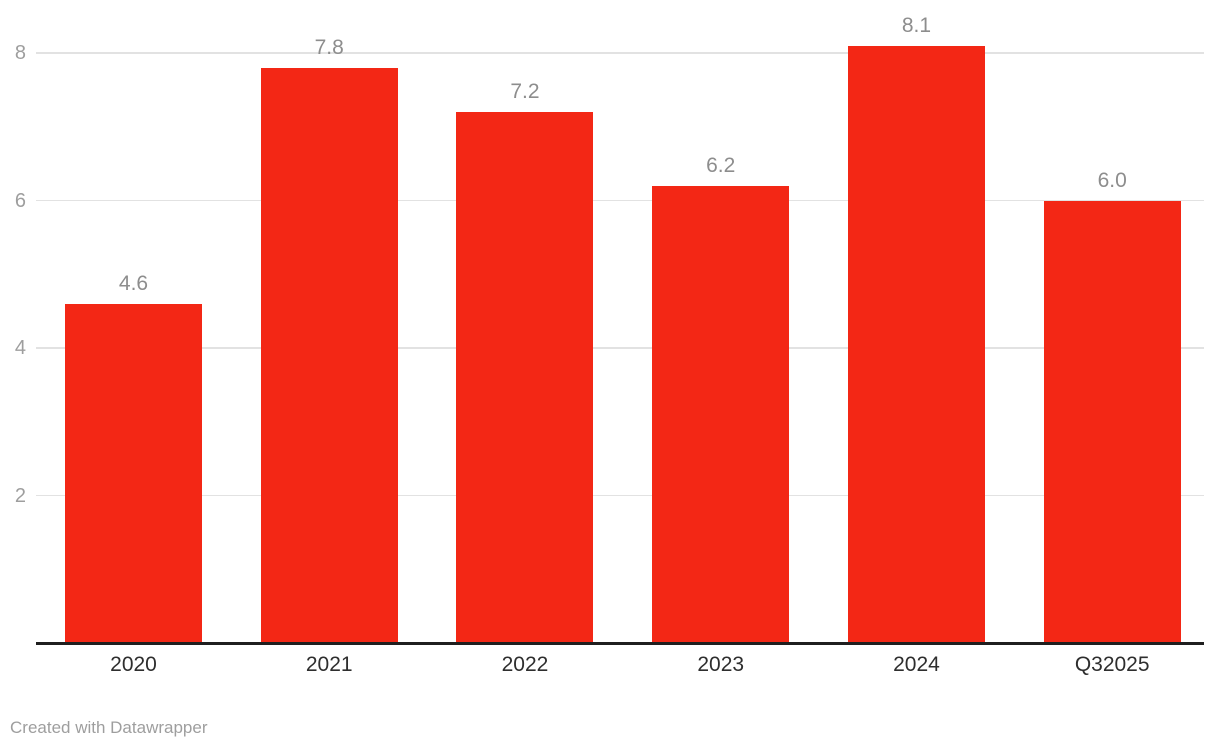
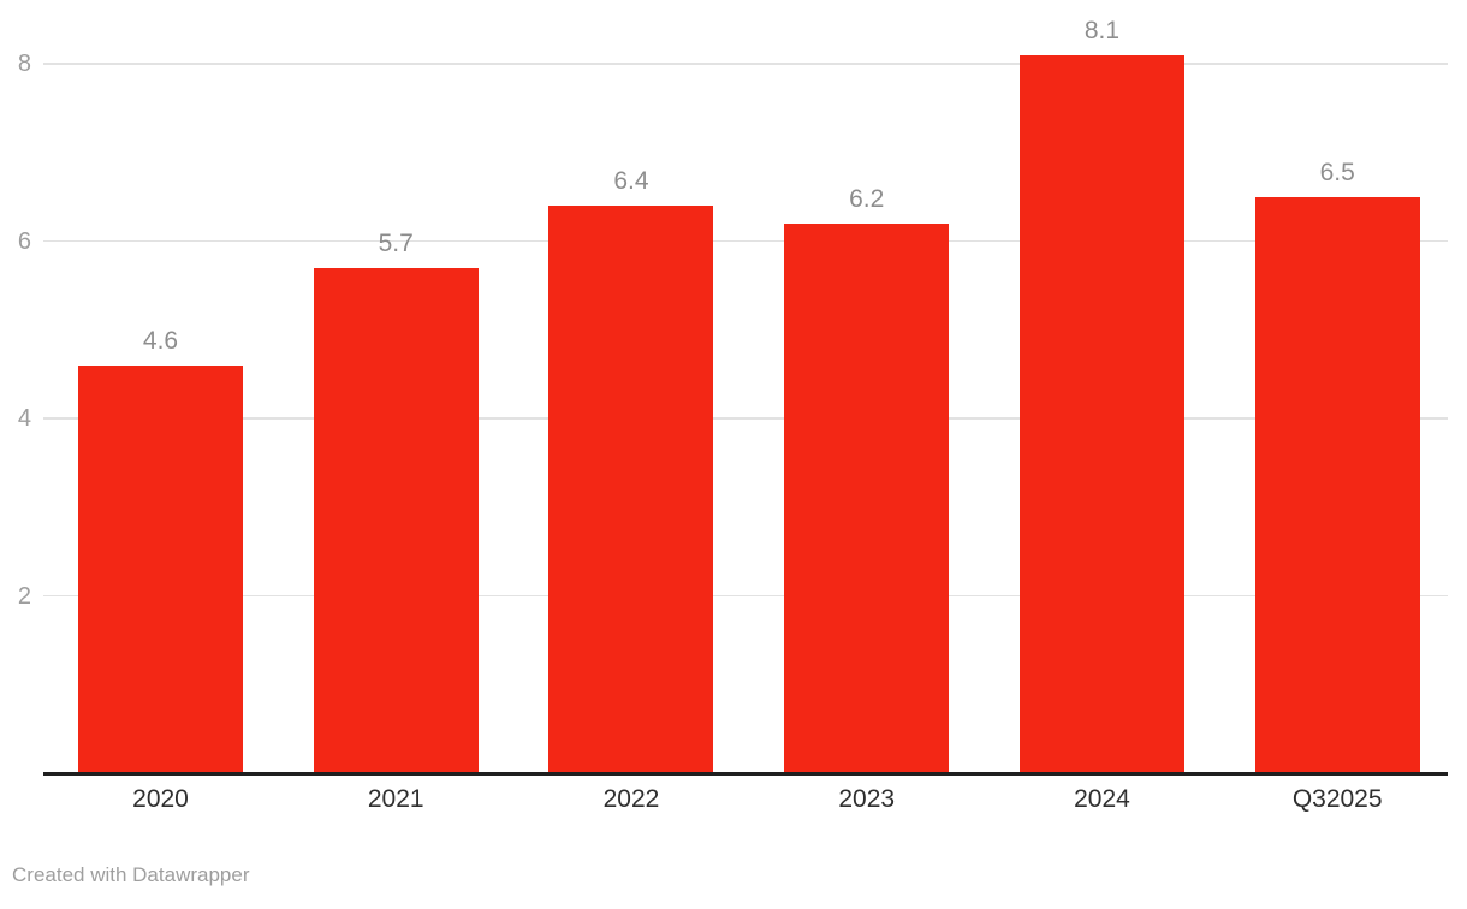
2021: 7.8 -> 5.7
2022: 7.2 -> 6.4
Q32025: 6.0 -> 6.5
